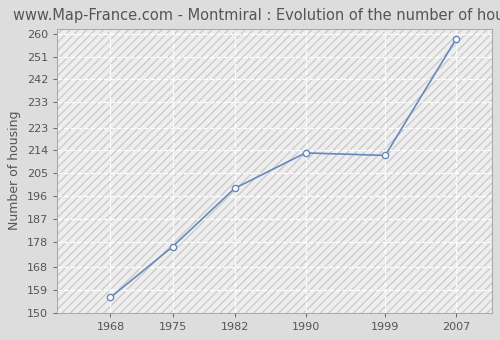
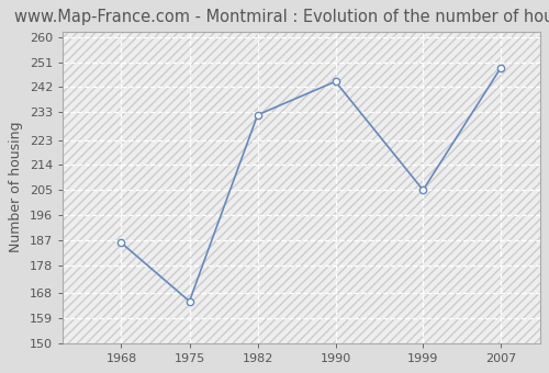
1968: 156 -> 186
1975: 176 -> 165
1982: 199 -> 232
1990: 213 -> 244
1999: 212 -> 205
2007: 258 -> 249
